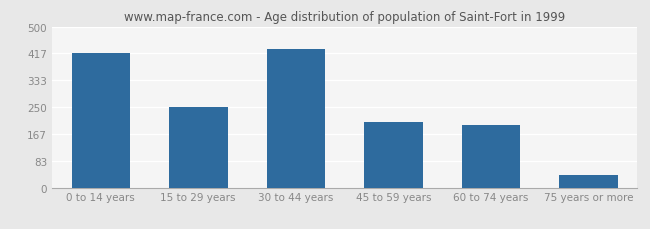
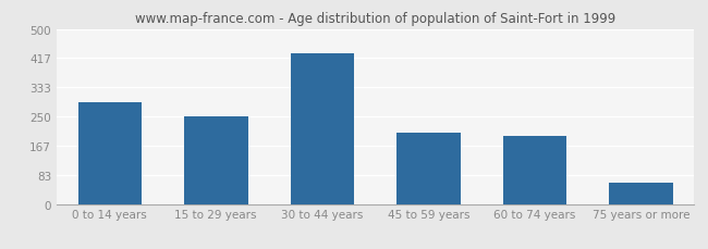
0 to 14 years: 417 -> 290
75 years or more: 38 -> 60
